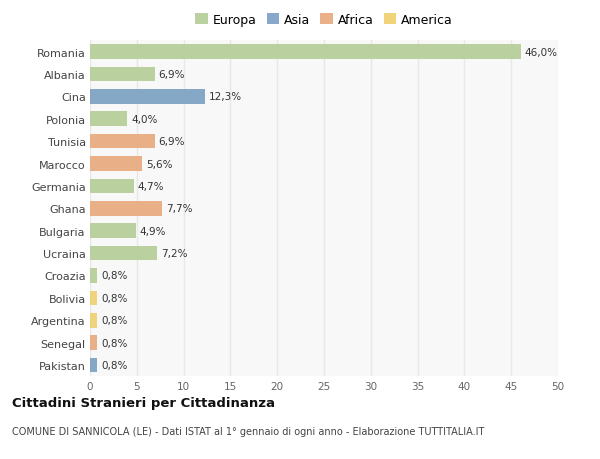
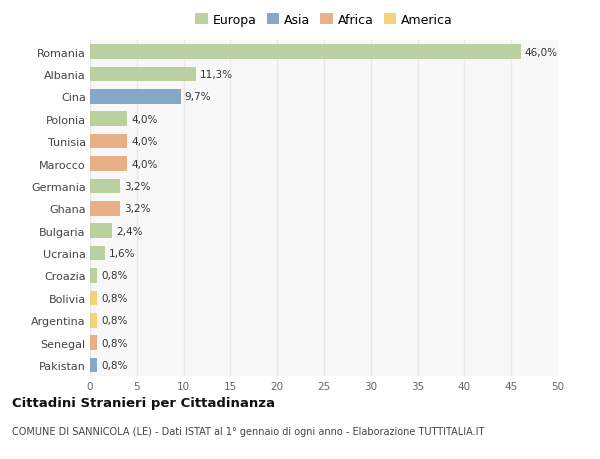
Albania: 6,9% -> 11,3%
Cina: 12,3% -> 9,7%
Tunisia: 6,9% -> 4,0%
Marocco: 5,6% -> 4,0%
Germania: 4,7% -> 3,2%
Ghana: 7,7% -> 3,2%
Bulgaria: 4,9% -> 2,4%
Ucraina: 7,2% -> 1,6%
